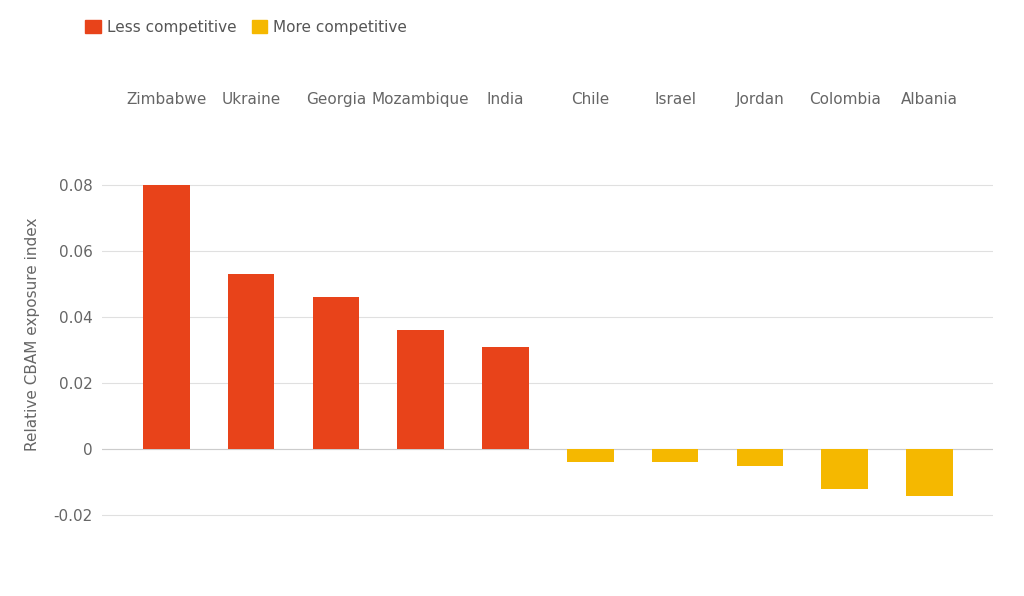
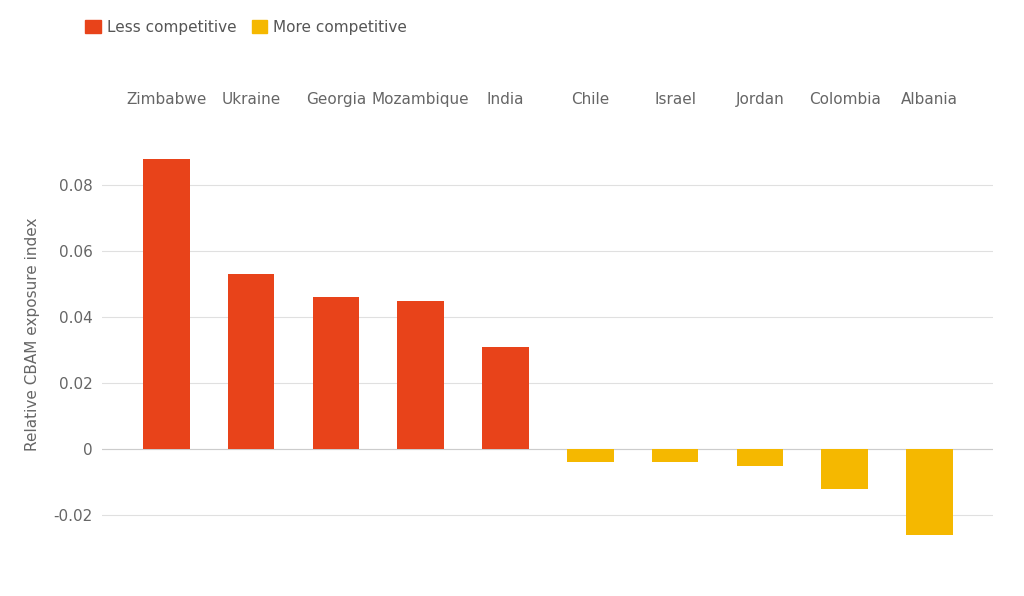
Zimbabwe: 0.080 -> 0.088
Mozambique: 0.036 -> 0.045
Albania: -0.014 -> -0.026
